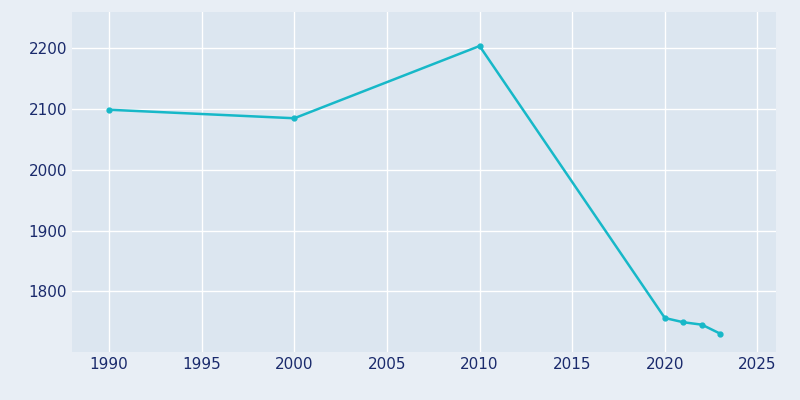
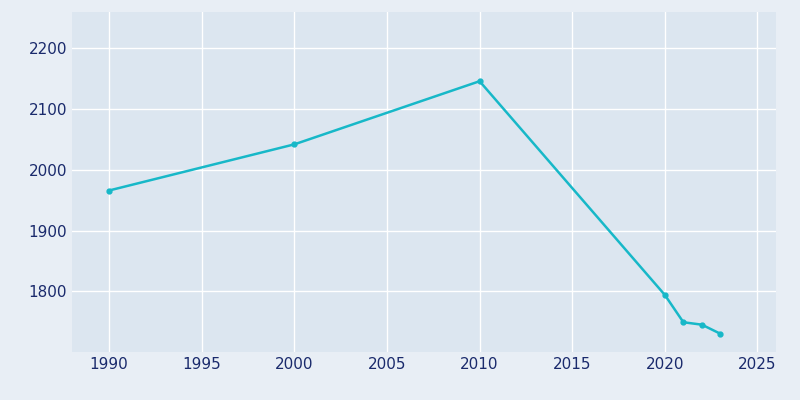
1990: 2099 -> 1966
2000: 2085 -> 2042
2010: 2204 -> 2146
2020: 1756 -> 1794
